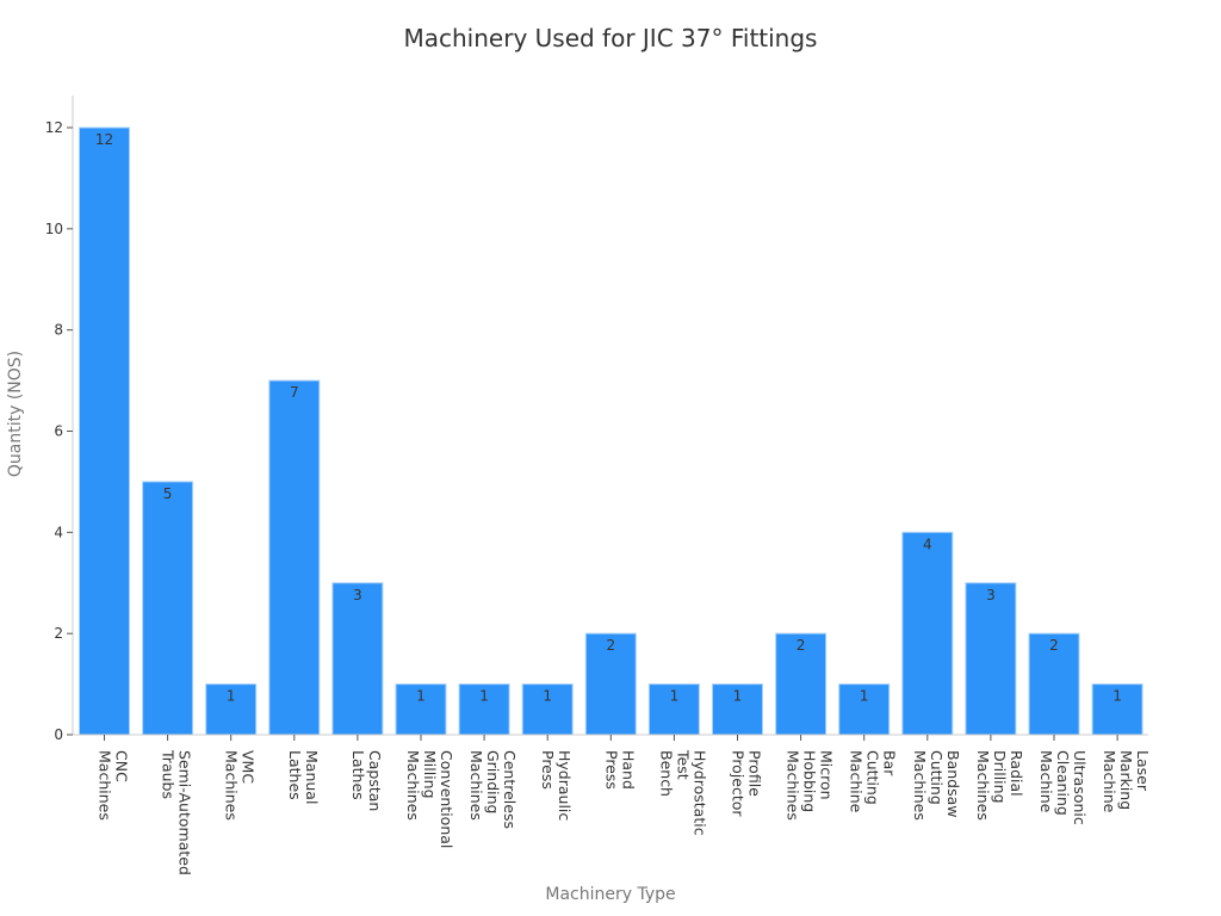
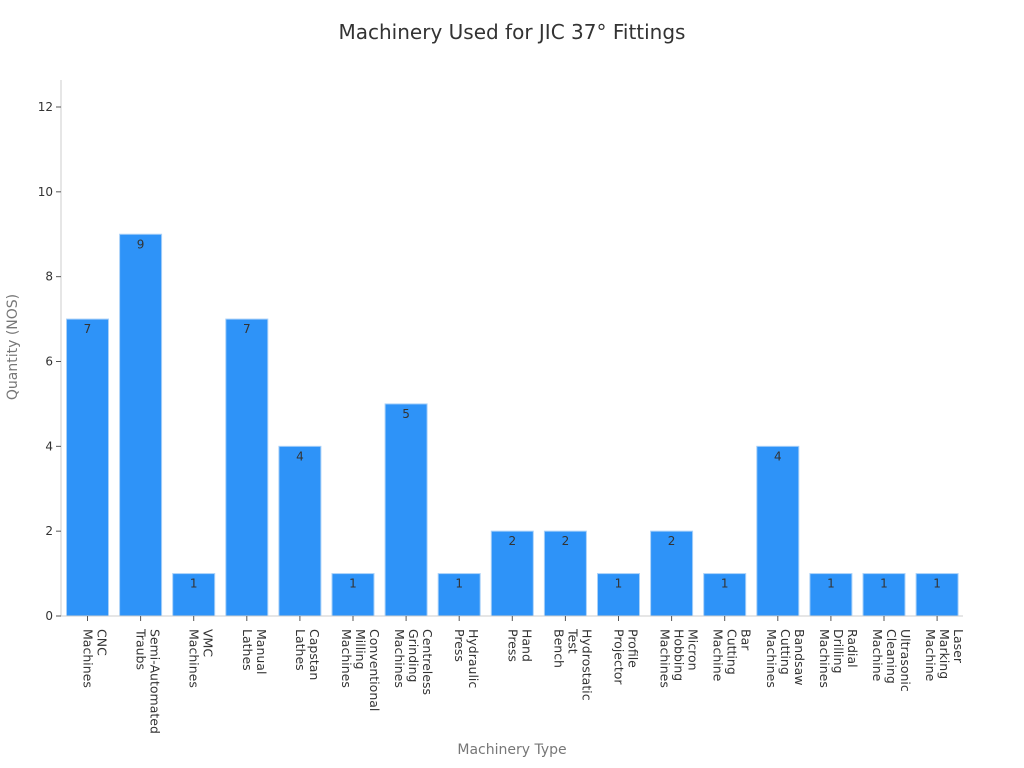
CNC Machines: 12 -> 7
Semi-Automated Traubs: 5 -> 9
Capstan Lathes: 3 -> 4
Centreless Grinding Machines: 1 -> 5
Hydrostatic Test Bench: 1 -> 2
Radial Drilling Machines: 3 -> 1
Ultrasonic Cleaning Machine: 2 -> 1
